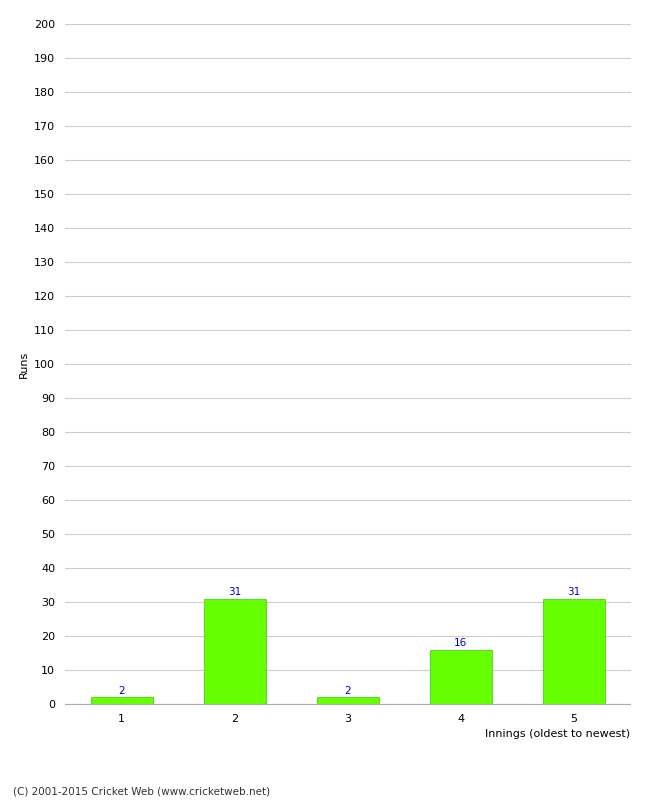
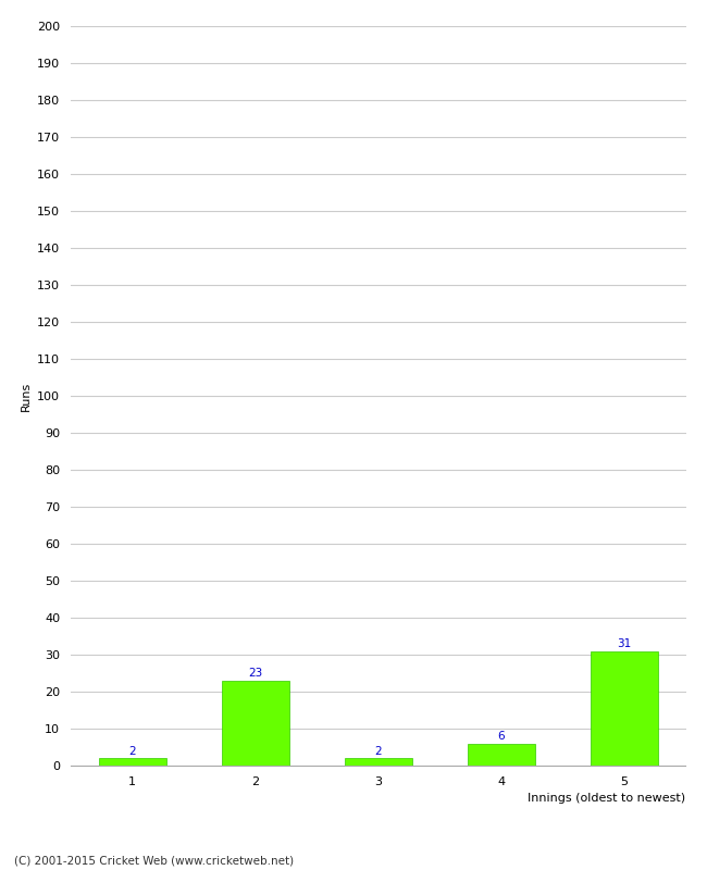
2: 31 -> 23
4: 16 -> 6
